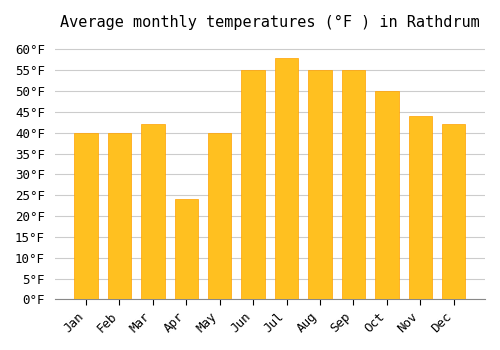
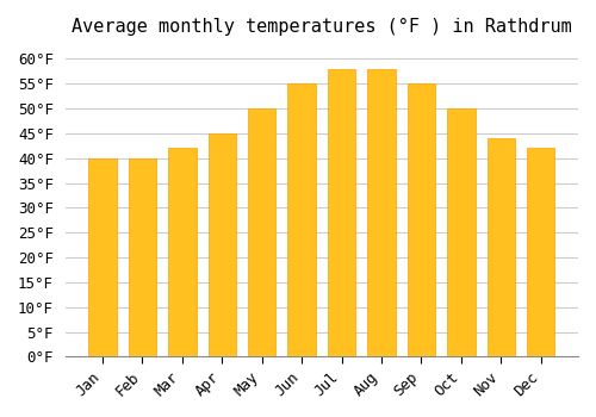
Apr: 24°F -> 45°F
May: 40°F -> 50°F
Aug: 55°F -> 58°F
